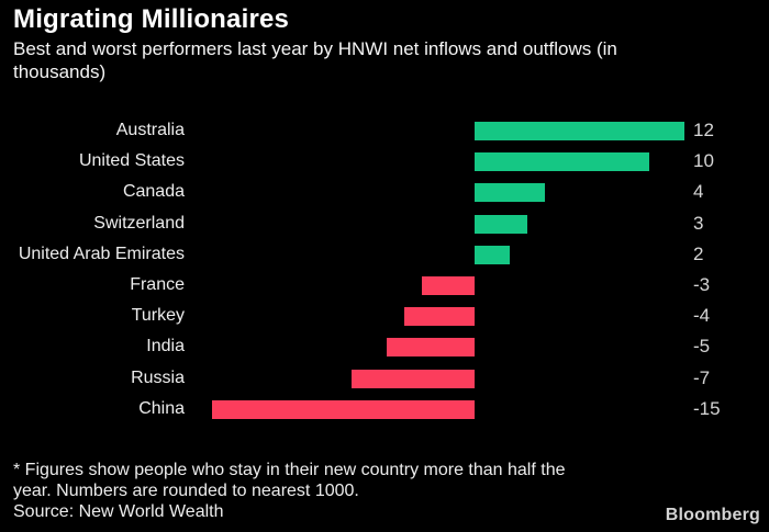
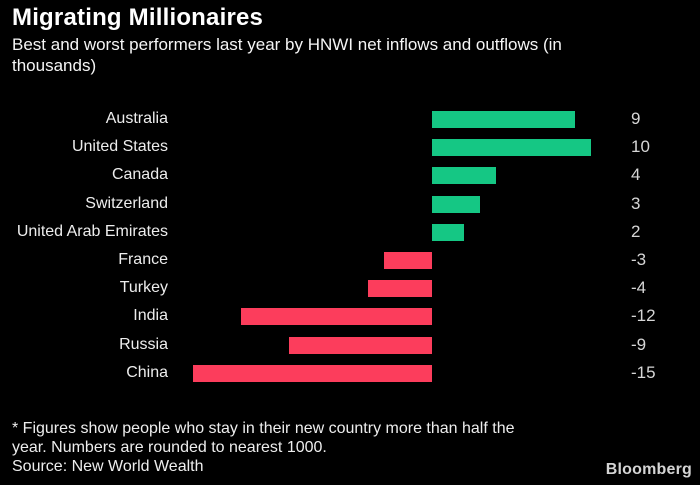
Australia: 12 -> 9
India: -5 -> -12
Russia: -7 -> -9
